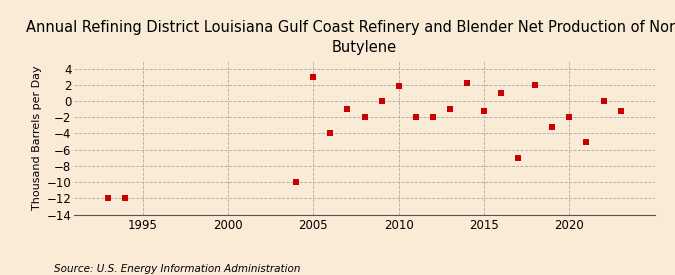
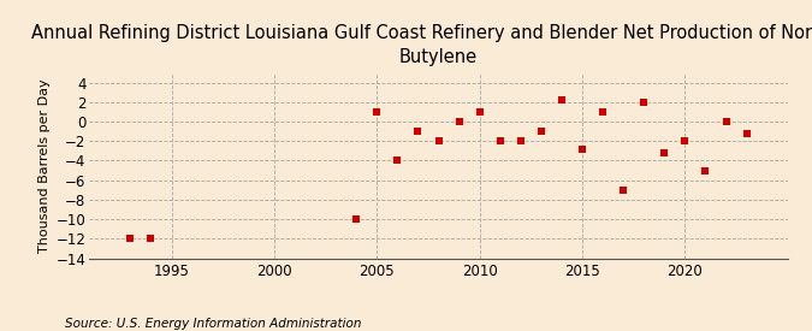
2005: 3.0 -> 1.0
2010: 1.8 -> 1.0
2015: -1.2 -> -2.8
